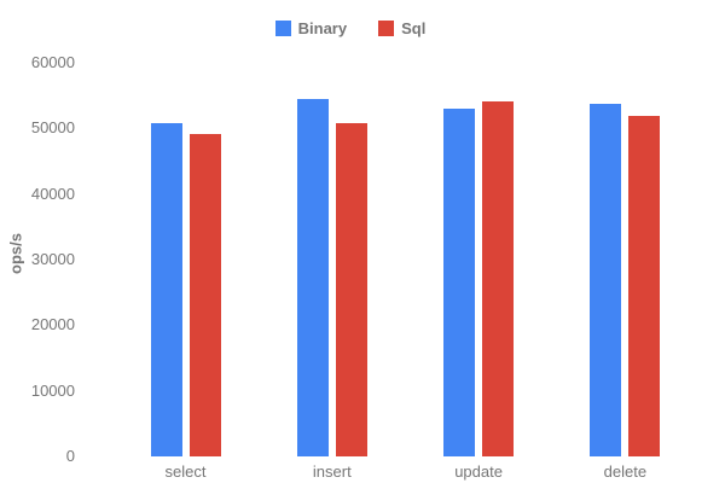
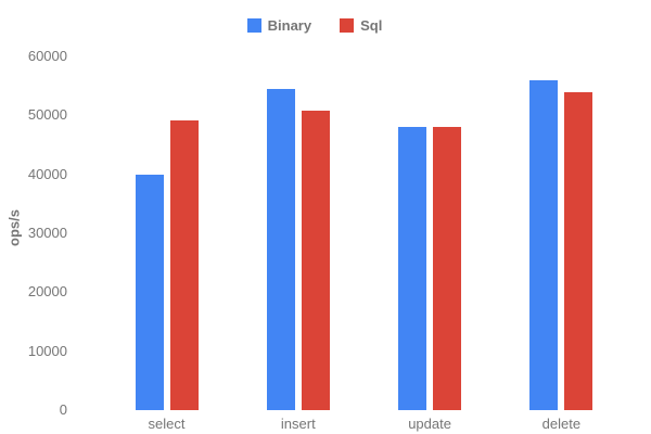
Binary/select: 51000 -> 40000
Binary/update: 53000 -> 48000
Sql/update: 54000 -> 48000
Binary/delete: 54000 -> 56000
Sql/delete: 52000 -> 54000
